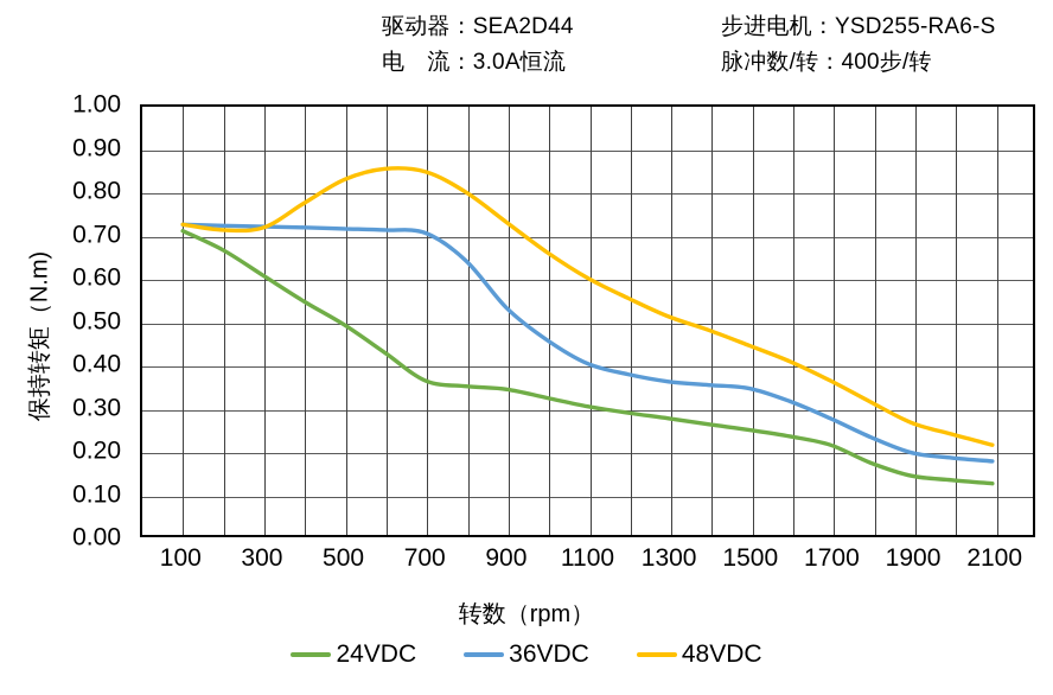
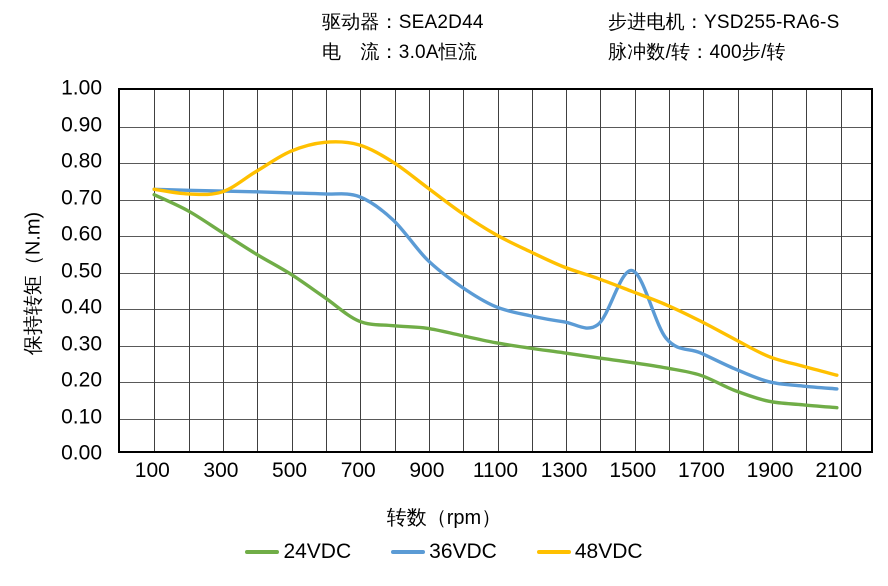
36VDC/1500: 0.34 -> 0.50
